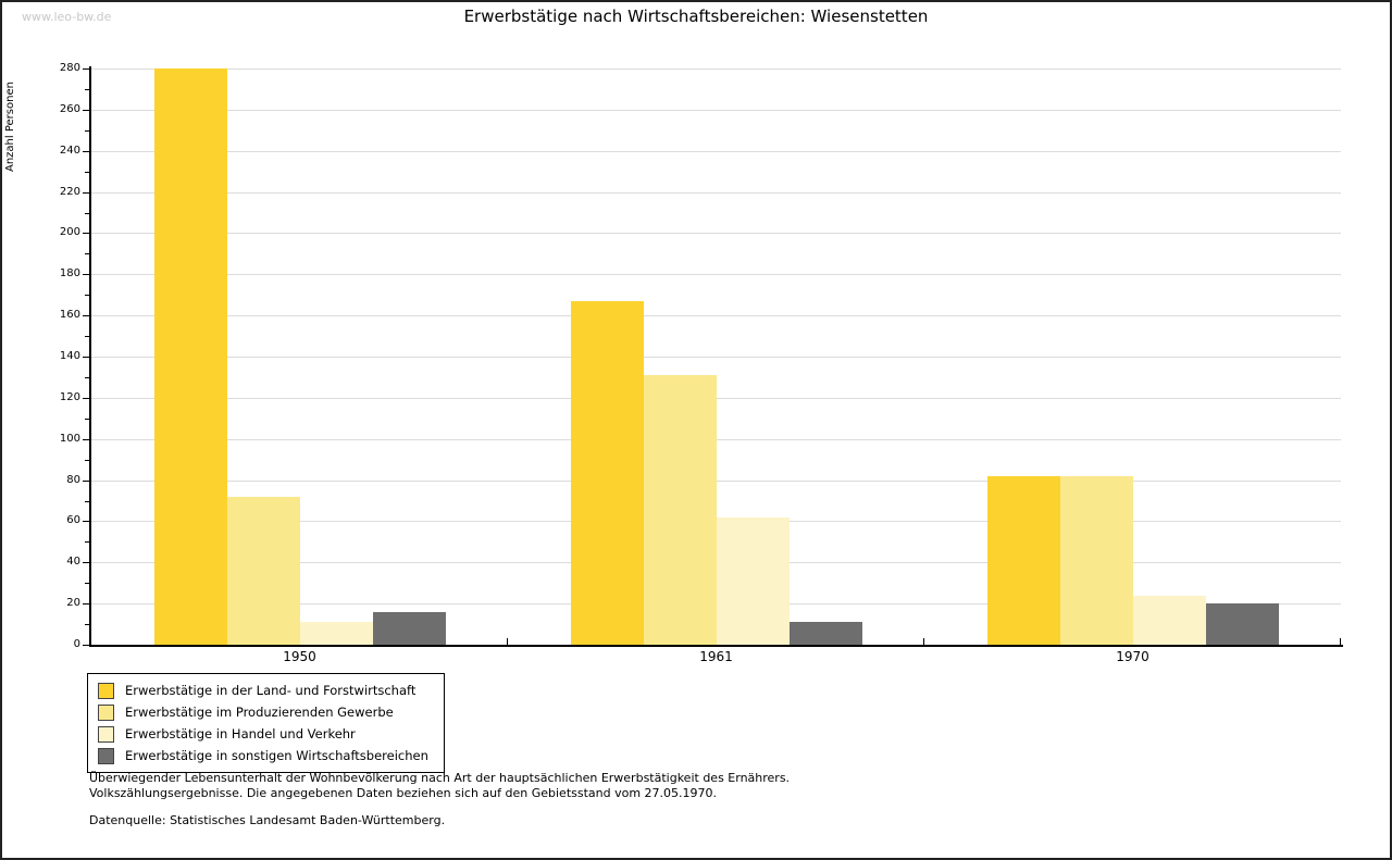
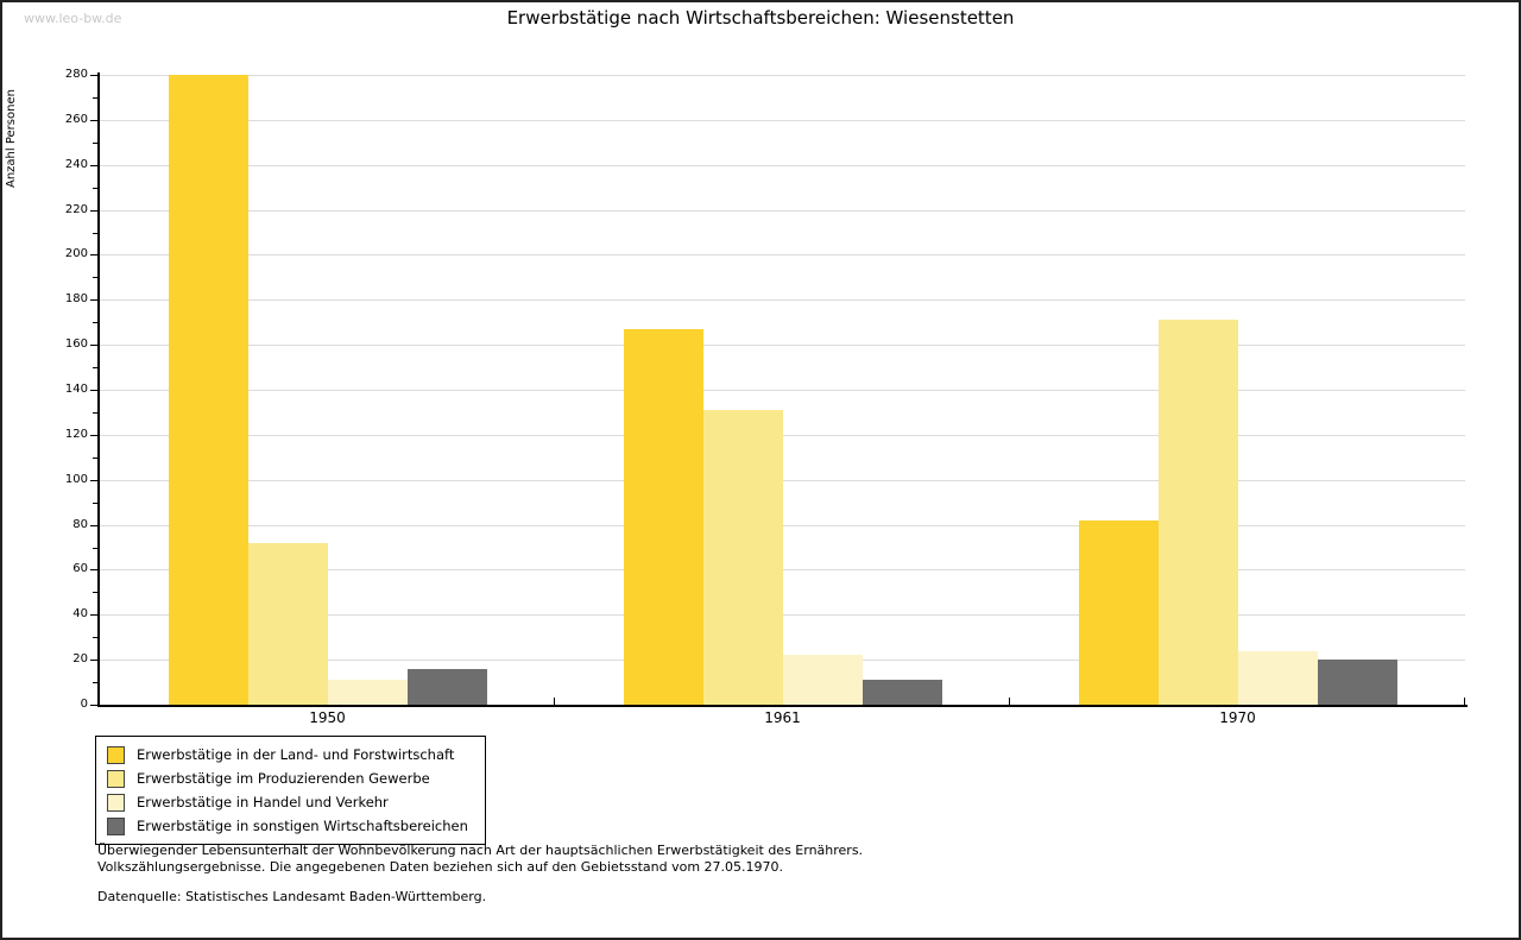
Erwerbstätige in Handel und Verkehr/1961: 62 -> 22
Erwerbstätige im Produzierenden Gewerbe/1970: 82 -> 171
